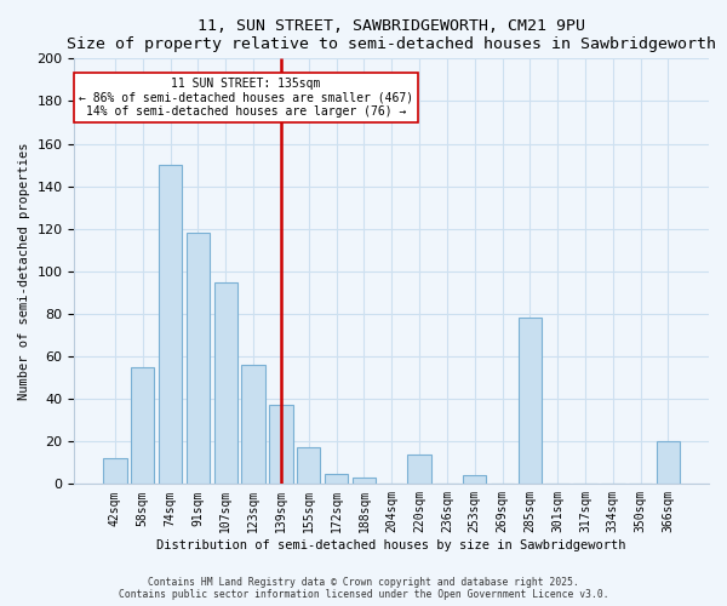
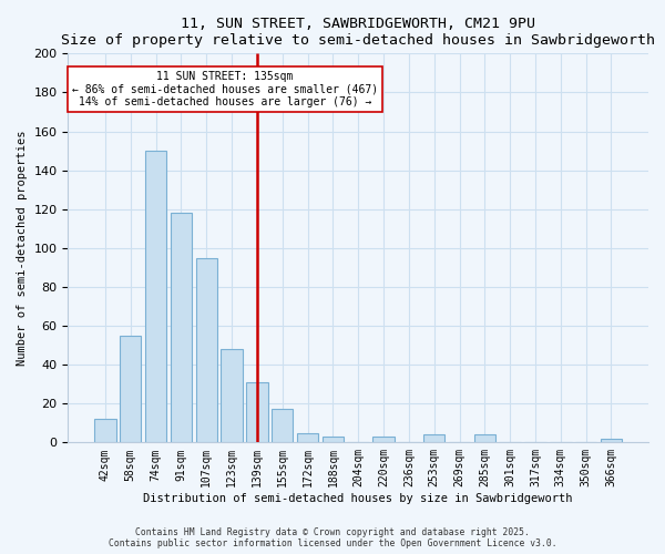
123sqm: 56 -> 48
139sqm: 37 -> 31
220sqm: 14 -> 3
285sqm: 78 -> 4
366sqm: 20 -> 2
